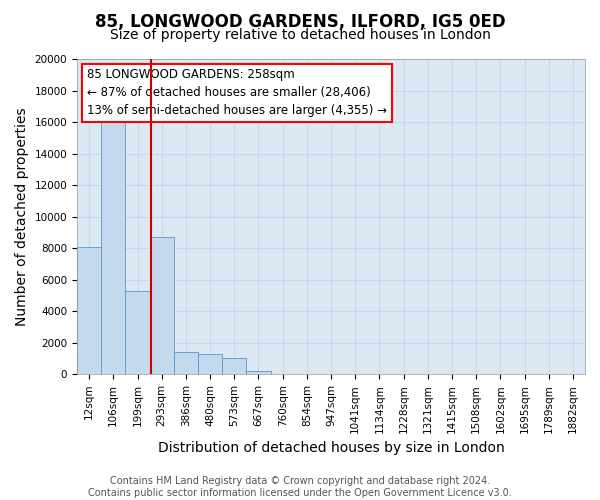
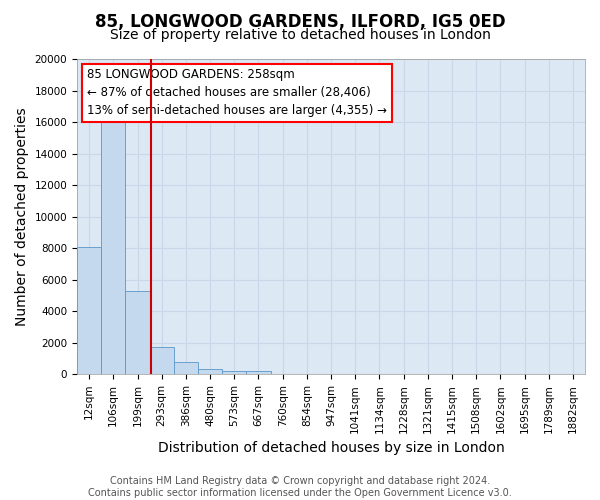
293sqm: 8700 -> 1800
386sqm: 1400 -> 800
480sqm: 1300 -> 300
573sqm: 1000 -> 200
